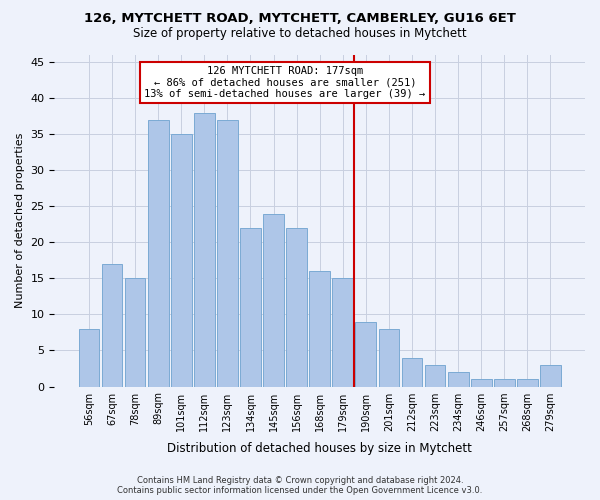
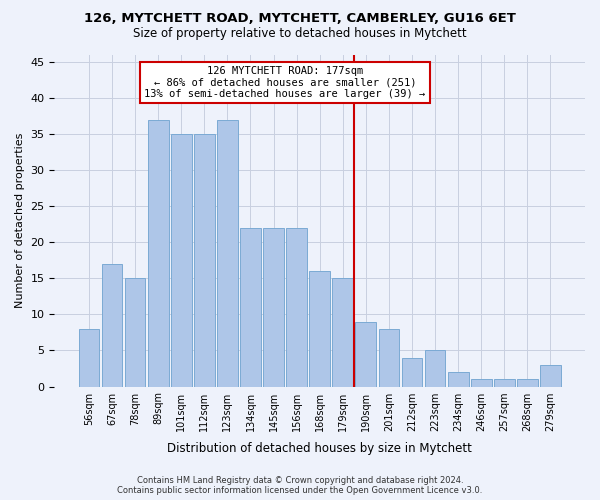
112sqm: 38 -> 35
145sqm: 24 -> 22
223sqm: 3 -> 5
